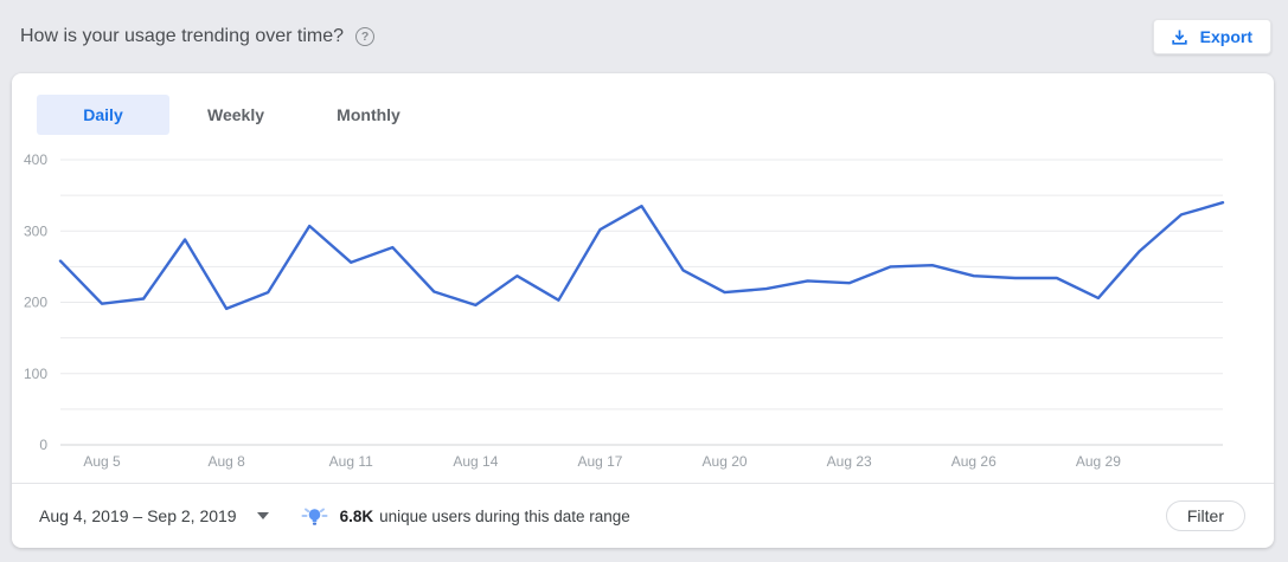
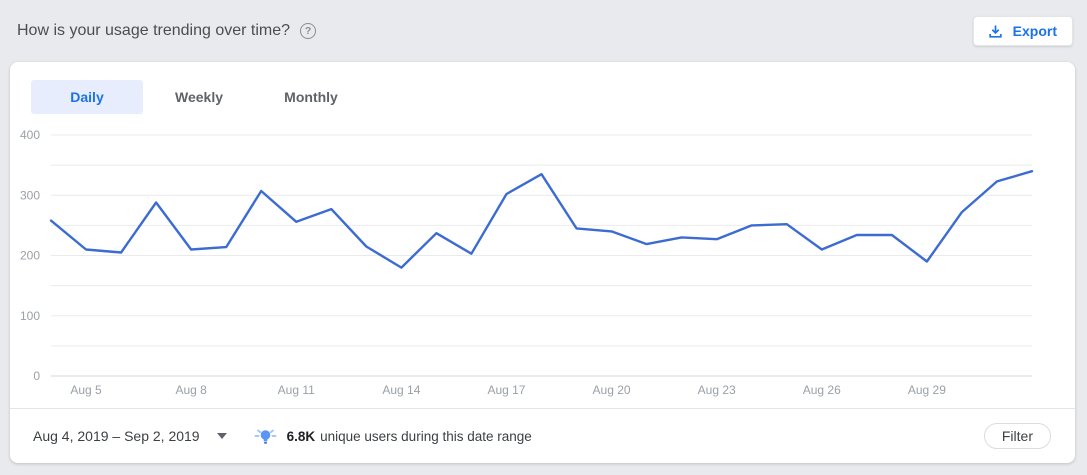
Aug 5: 200 -> 210
Aug 8: 190 -> 210
Aug 14: 200 -> 180
Aug 20: 210 -> 240
Aug 26: 240 -> 210
Aug 29: 210 -> 190
